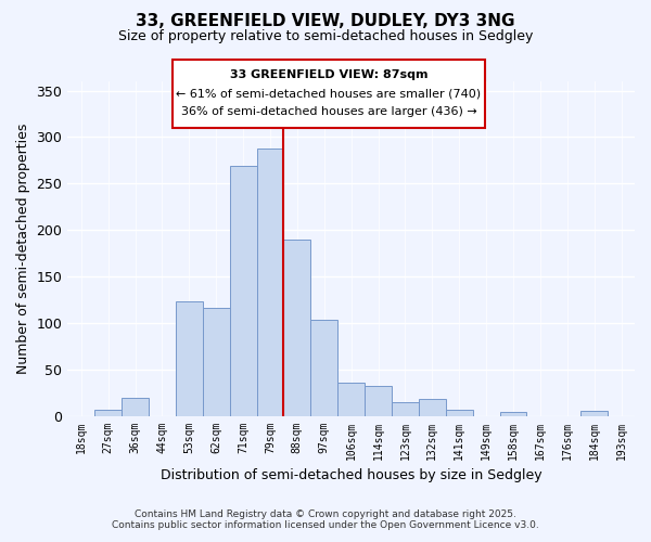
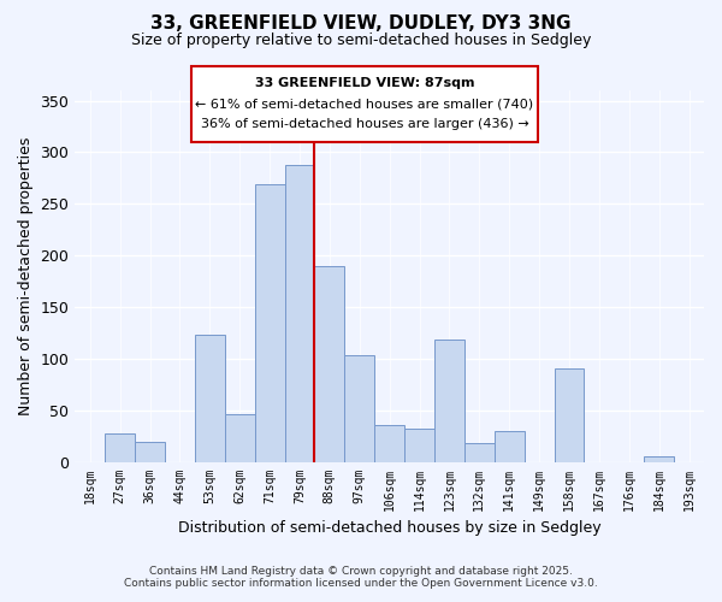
27sqm: 6 -> 28
62sqm: 116 -> 46
123sqm: 15 -> 118
141sqm: 6 -> 30
158sqm: 4 -> 90
